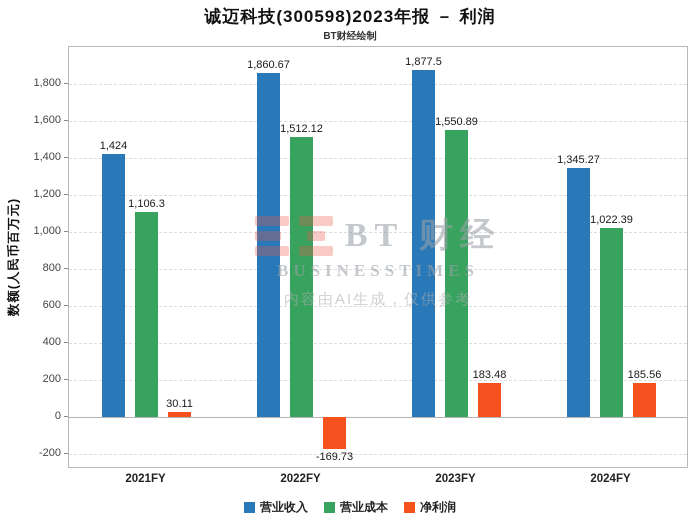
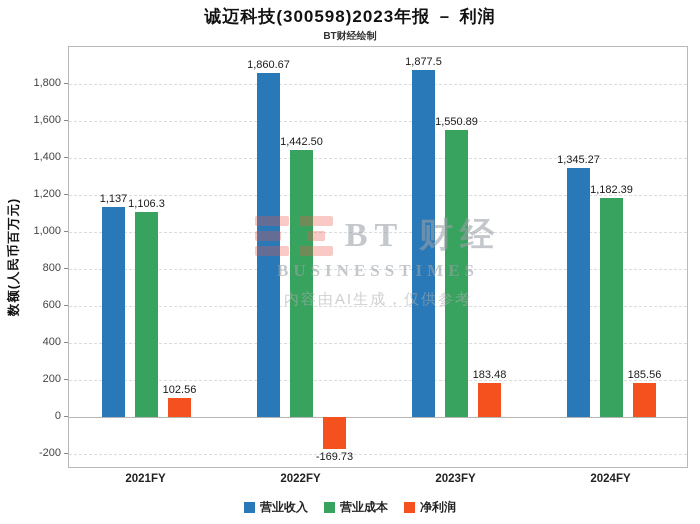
营业收入/2021FY: 1,424 -> 1,137
净利润/2021FY: 30.11 -> 102.56
营业成本/2022FY: 1,512.12 -> 1,442.50
营业成本/2024FY: 1,022.39 -> 1,182.39
